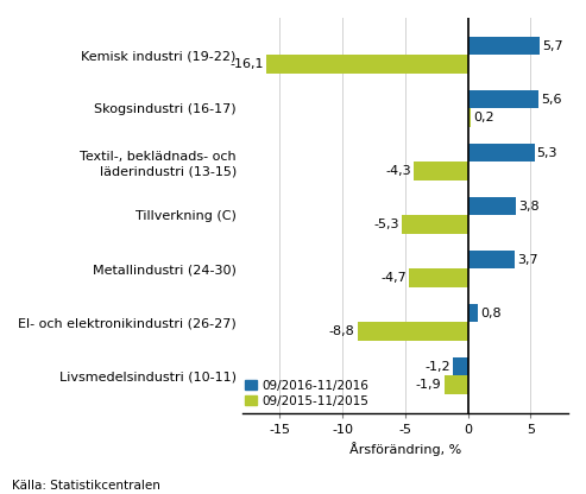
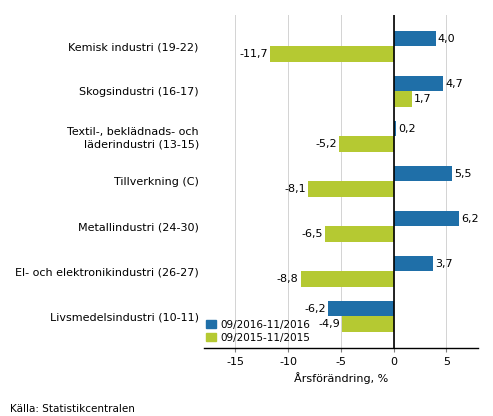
09/2016-11/2016/Kemisk industri (19-22): 5,7 -> 4,0
09/2015-11/2015/Kemisk industri (19-22): -16,1 -> -11,7
09/2016-11/2016/Skogsindustri (16-17): 5,6 -> 4,7
09/2015-11/2015/Skogsindustri (16-17): 0,2 -> 1,7
09/2016-11/2016/Textil-, beklädnads- och läderindustri (13-15): 5,3 -> 0,2
09/2015-11/2015/Textil-, beklädnads- och läderindustri (13-15): -4,3 -> -5,2
09/2016-11/2016/Tillverkning (C): 3,8 -> 5,5
09/2015-11/2015/Tillverkning (C): -5,3 -> -8,1
09/2016-11/2016/Metallindustri (24-30): 3,7 -> 6,2
09/2015-11/2015/Metallindustri (24-30): -4,7 -> -6,5
09/2016-11/2016/El- och elektronikindustri (26-27): 0,8 -> 3,7
09/2016-11/2016/Livsmedelsindustri (10-11): -1,2 -> -6,2
09/2015-11/2015/Livsmedelsindustri (10-11): -1,9 -> -4,9
